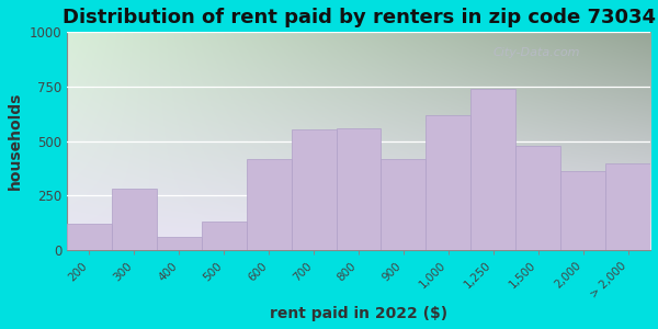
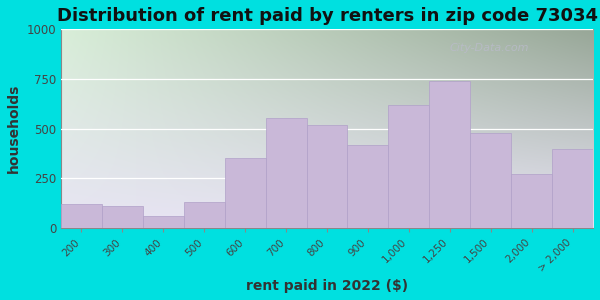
300: 280 -> 110
600: 420 -> 350
800: 560 -> 520
2,000: 360 -> 270
